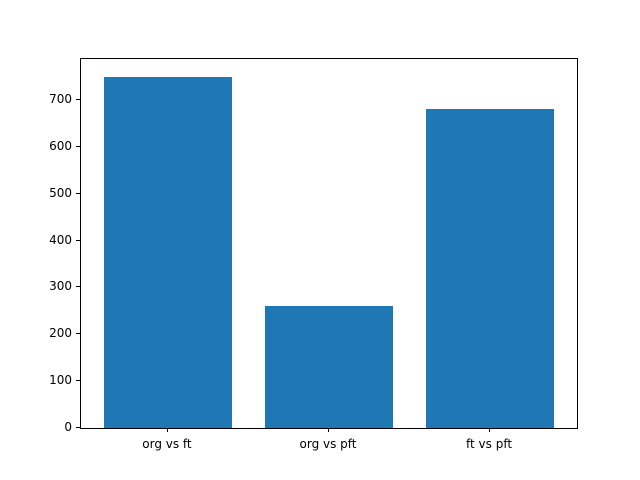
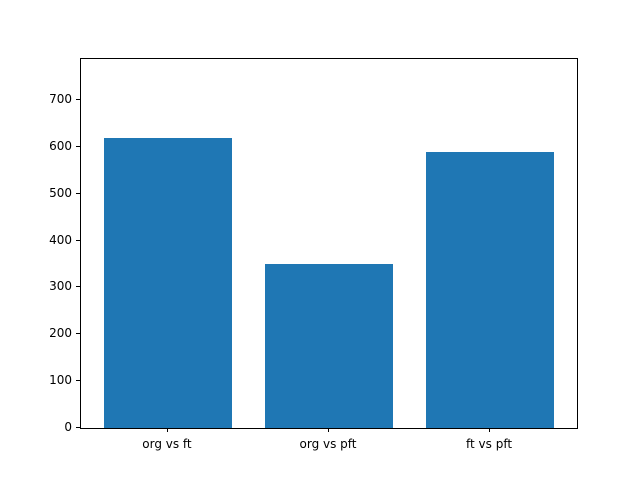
org vs ft: 750 -> 620
org vs pft: 260 -> 350
ft vs pft: 680 -> 590
